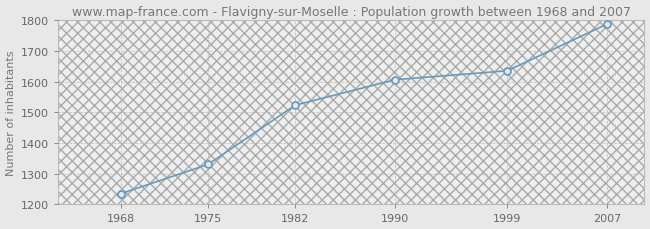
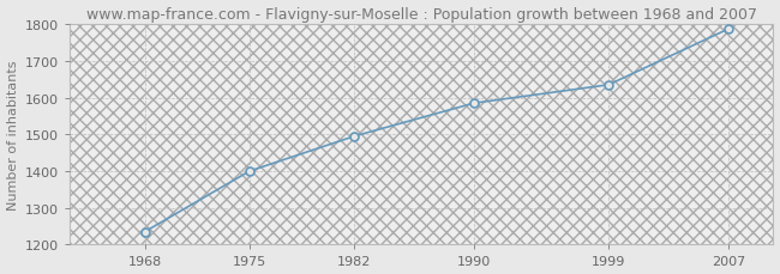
1975: 1330 -> 1400
1982: 1523 -> 1495
1990: 1606 -> 1585
